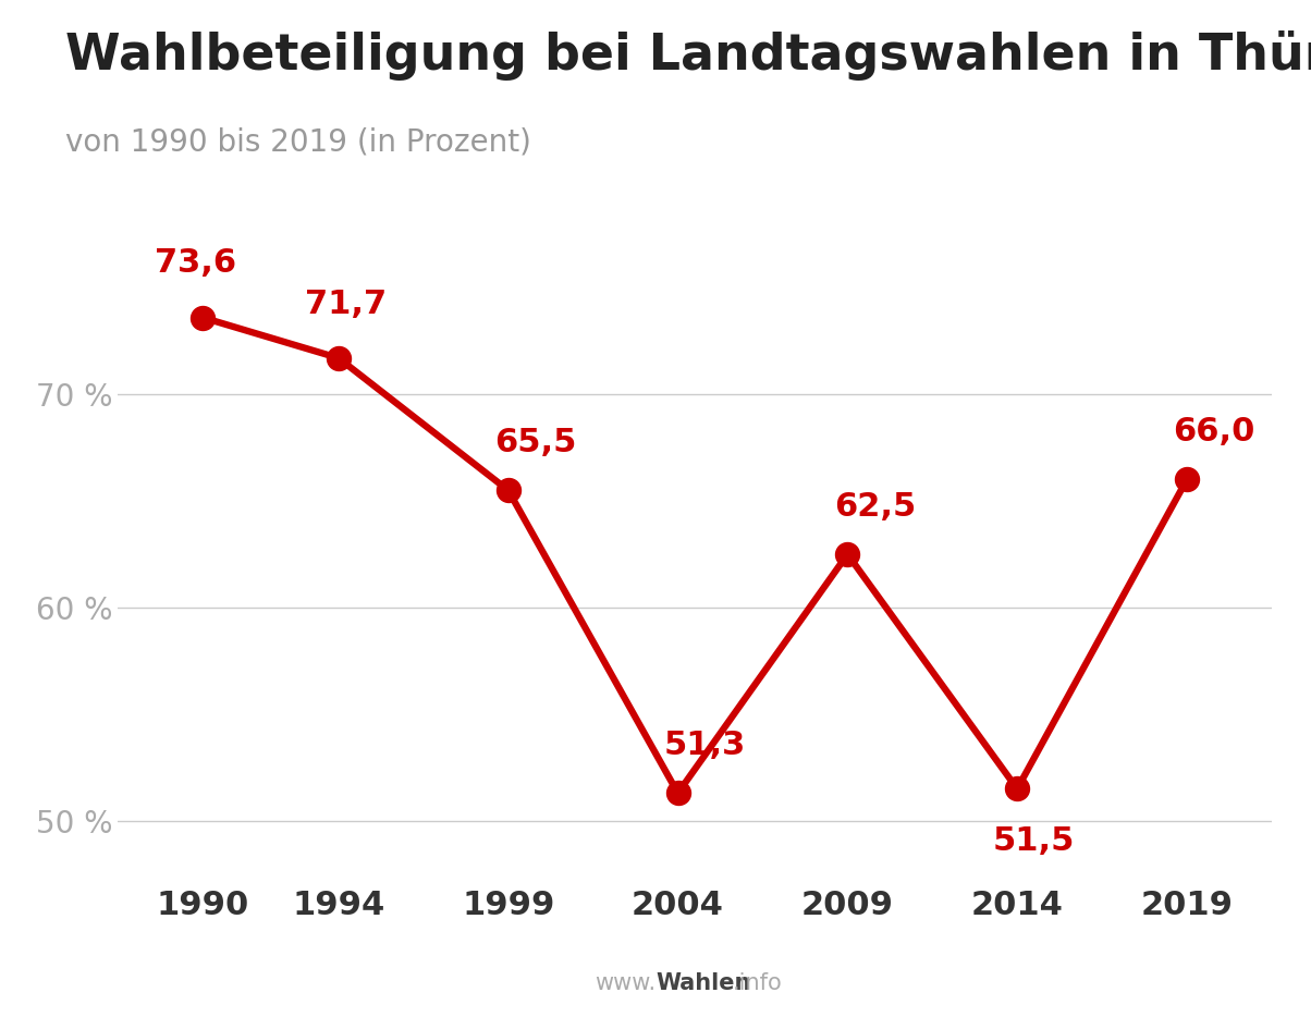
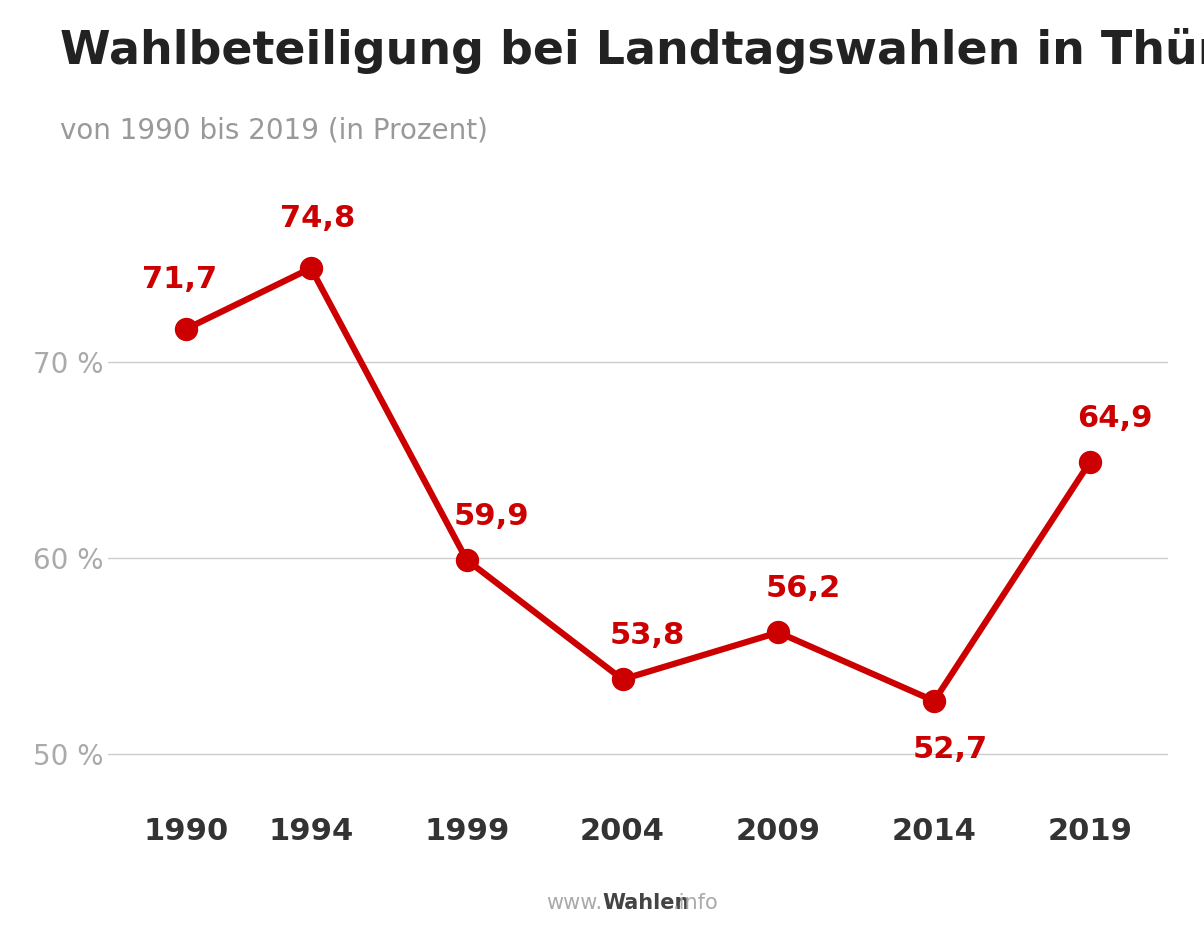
1990: 73,6 -> 71,7
1994: 71,7 -> 74,8
1999: 65,5 -> 59,9
2004: 51,3 -> 53,8
2009: 62,5 -> 56,2
2014: 51,5 -> 52,7
2019: 66,0 -> 64,9
